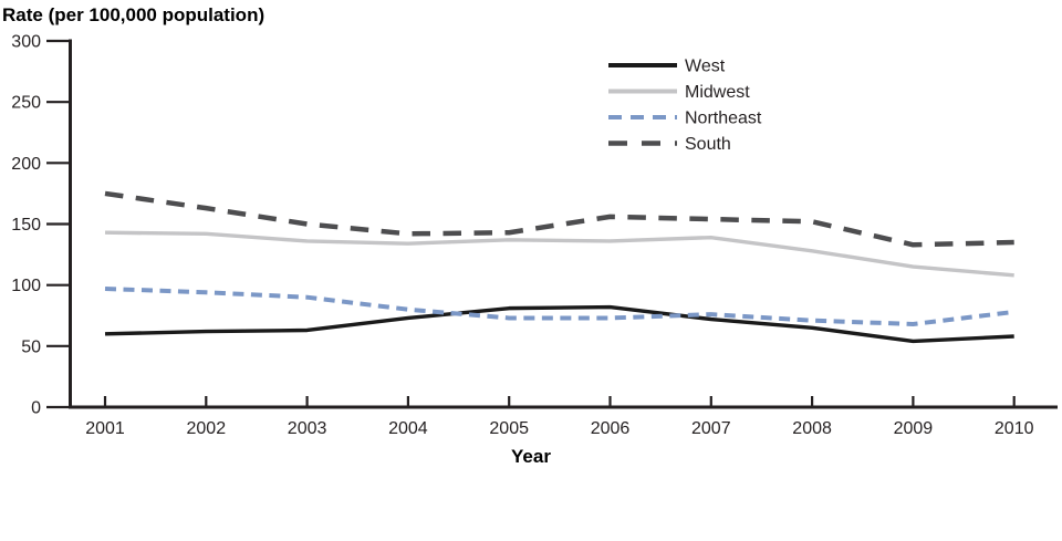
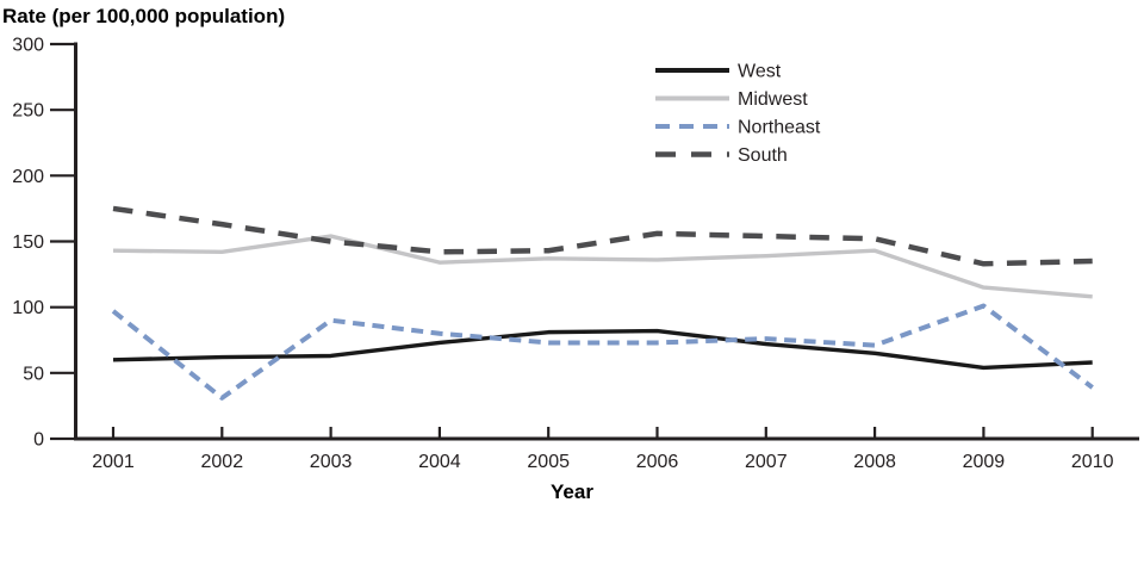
Northeast/2002: 94 -> 31
Midwest/2003: 136 -> 154
Midwest/2008: 128 -> 143
Northeast/2009: 68 -> 101
Northeast/2010: 78 -> 39
